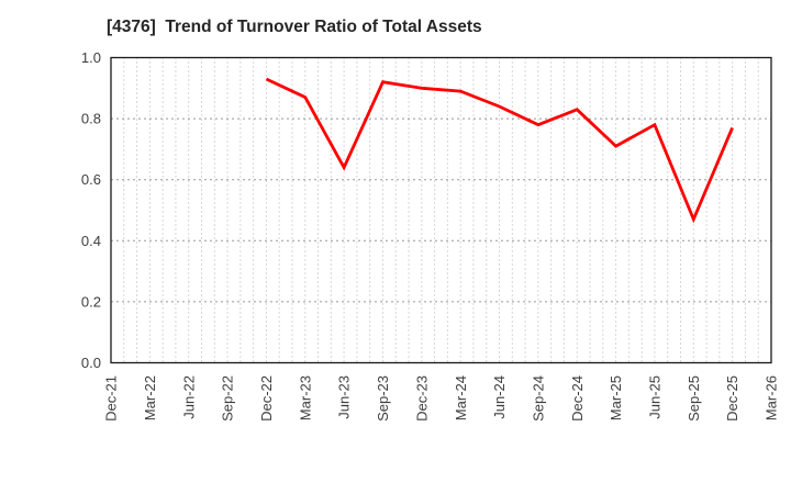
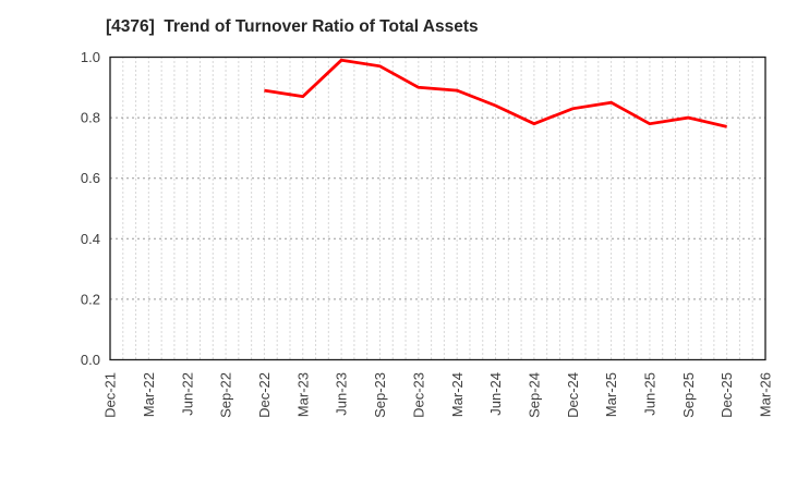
Dec-22: 0.93 -> 0.89
Jun-23: 0.64 -> 0.99
Sep-23: 0.92 -> 0.97
Mar-25: 0.71 -> 0.85
Sep-25: 0.47 -> 0.80
